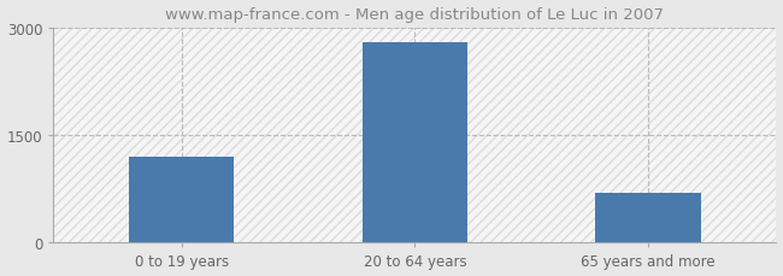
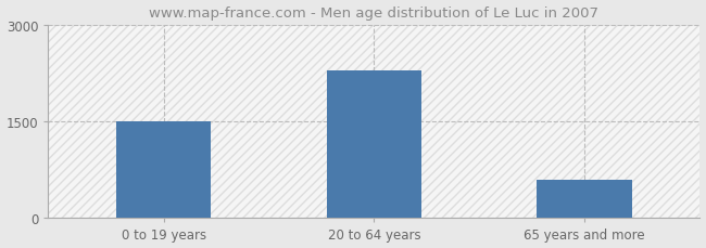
0 to 19 years: 1200 -> 1500
20 to 64 years: 2800 -> 2300
65 years and more: 700 -> 600
